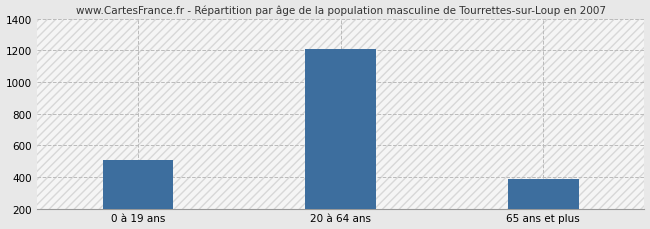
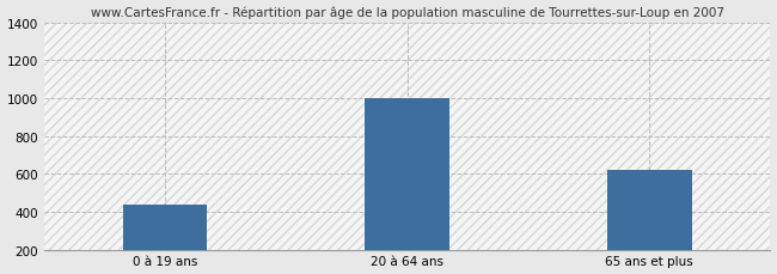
0 à 19 ans: 510 -> 440
20 à 64 ans: 1210 -> 1000
65 ans et plus: 390 -> 620
